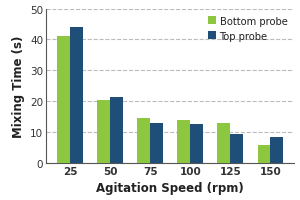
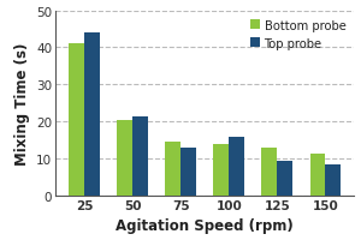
Top probe/100: 12.5 -> 16.0
Bottom probe/150: 6.0 -> 11.5
